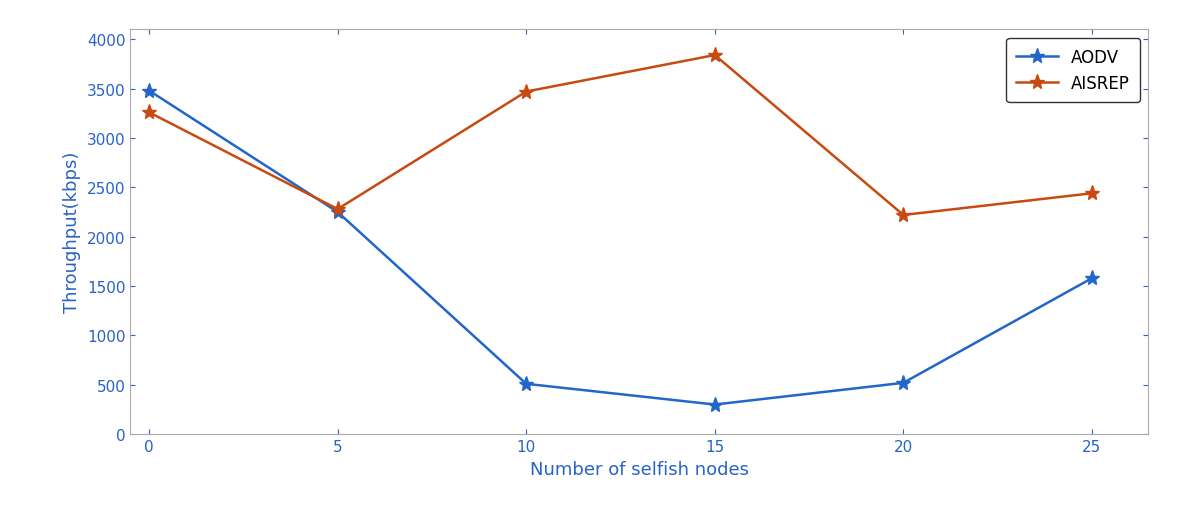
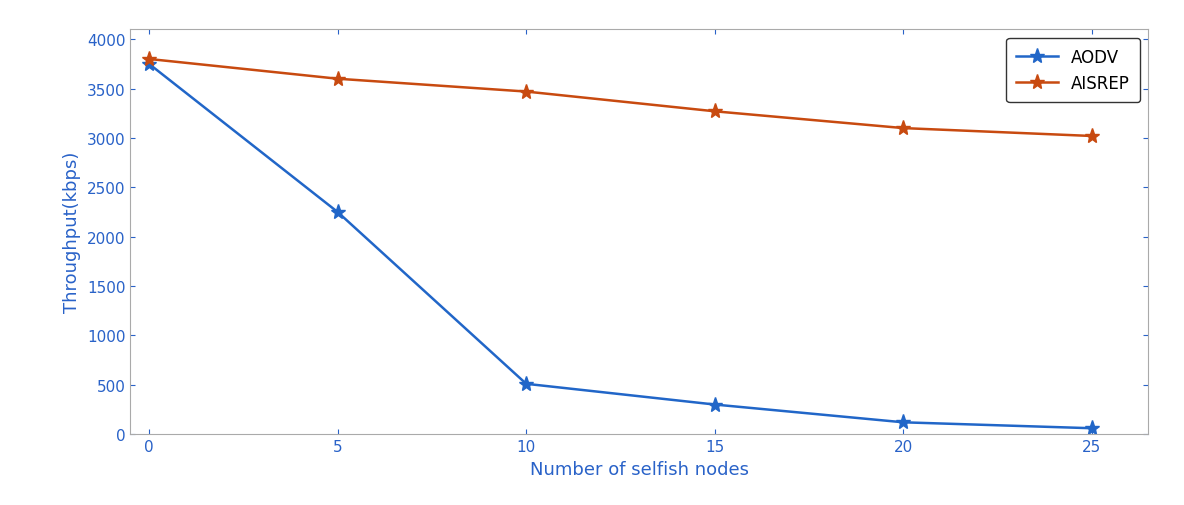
AODV/0: 3480 -> 3750
AISREP/0: 3260 -> 3800
AISREP/5: 2280 -> 3600
AISREP/15: 3840 -> 3270
AODV/20: 520 -> 120
AISREP/20: 2220 -> 3100
AODV/25: 1580 -> 60
AISREP/25: 2440 -> 3020
